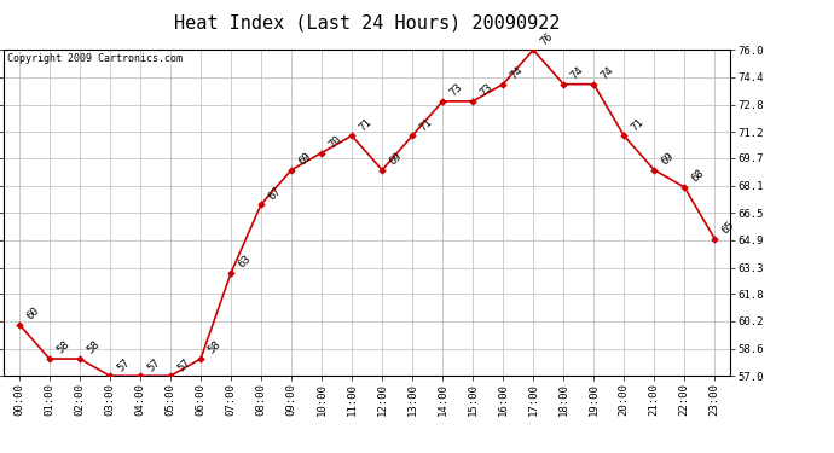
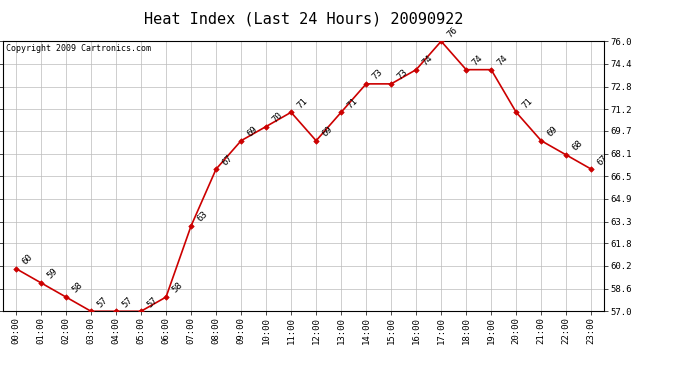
01:00: 58 -> 59
23:00: 65 -> 67
